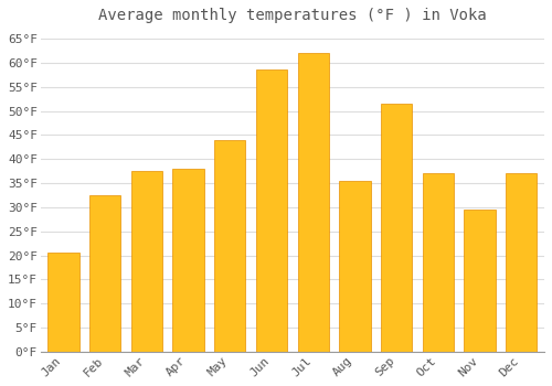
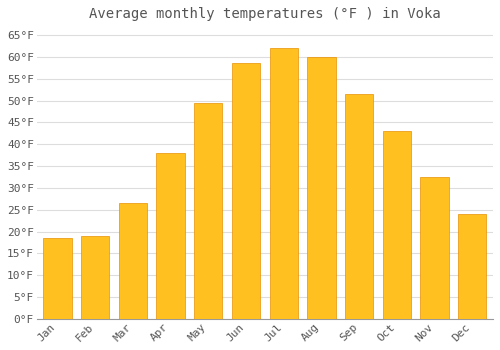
Jan: 20.5°F -> 18.5°F
Feb: 32.5°F -> 19.0°F
Mar: 37.5°F -> 26.5°F
May: 44.0°F -> 49.5°F
Aug: 35.5°F -> 60.0°F
Oct: 37.0°F -> 43.0°F
Nov: 29.5°F -> 32.5°F
Dec: 37.0°F -> 24.0°F
